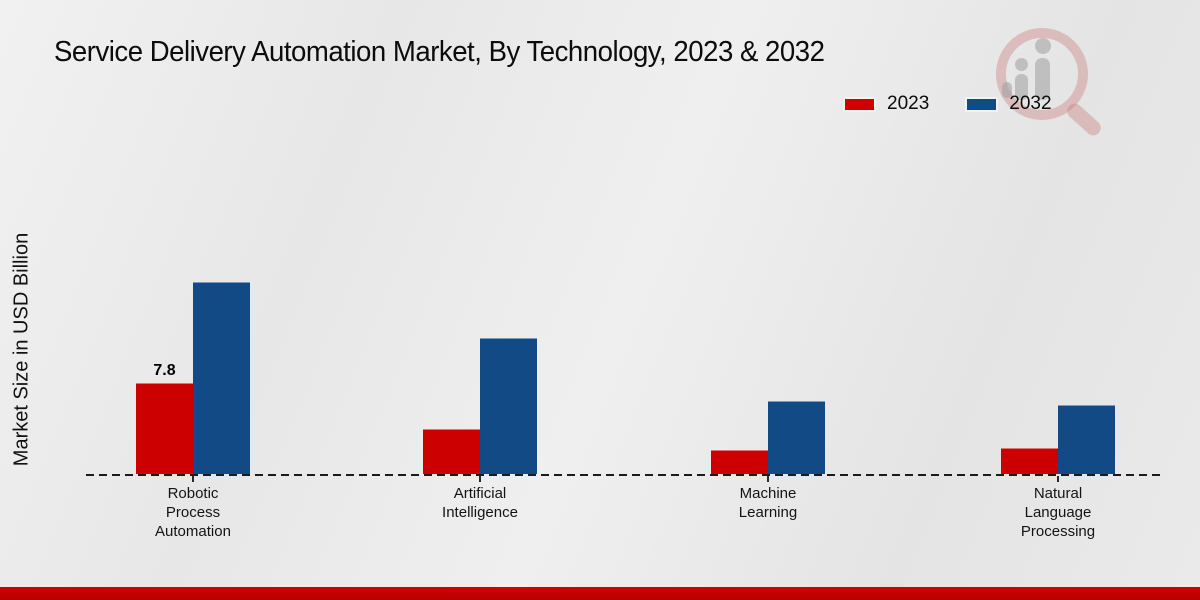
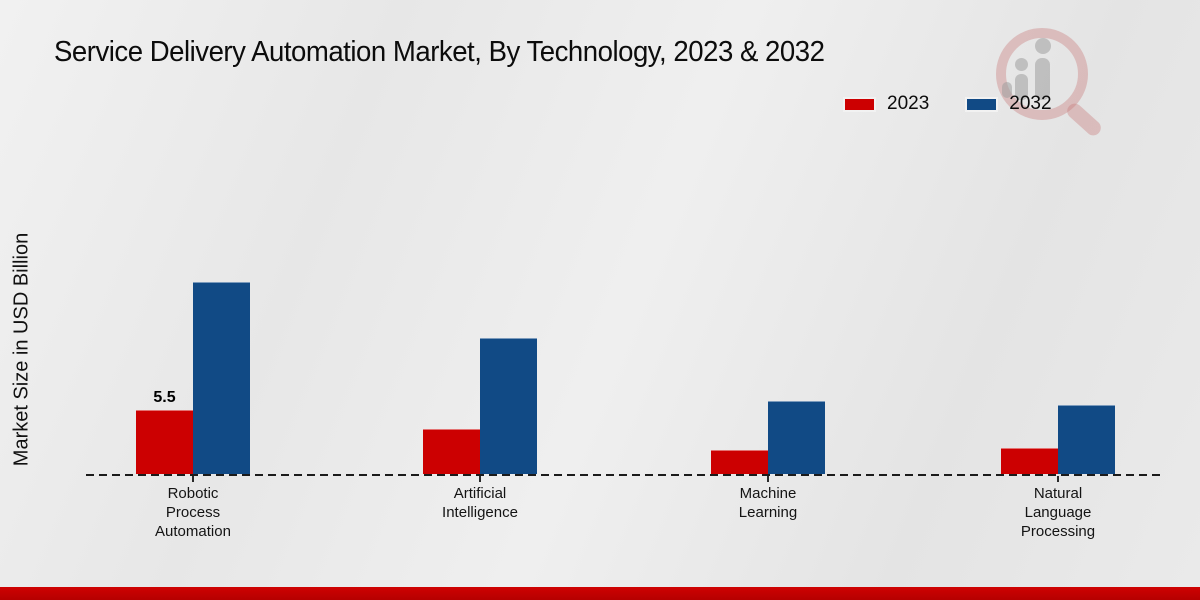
2023/Robotic Process Automation: 7.8 -> 5.5
